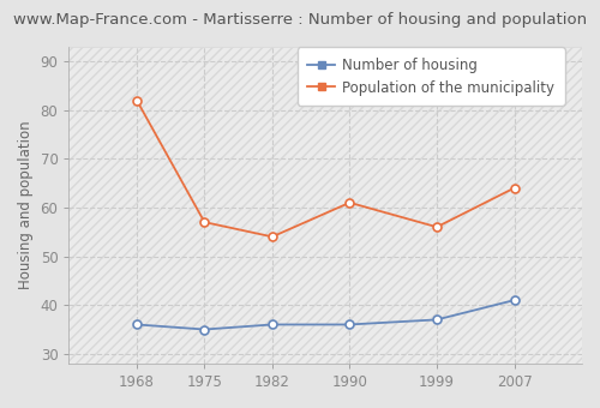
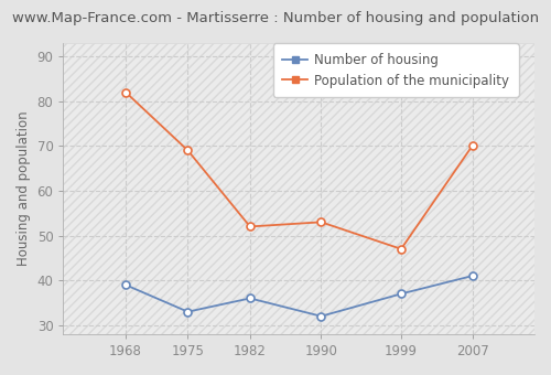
Number of housing/1968: 36 -> 39
Number of housing/1975: 35 -> 33
Population of the municipality/1975: 57 -> 69
Population of the municipality/1982: 54 -> 52
Number of housing/1990: 36 -> 32
Population of the municipality/1990: 61 -> 53
Population of the municipality/1999: 56 -> 47
Population of the municipality/2007: 64 -> 70
